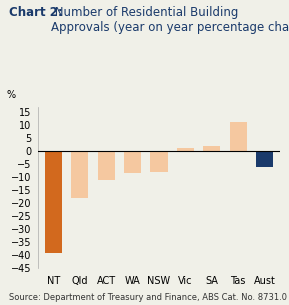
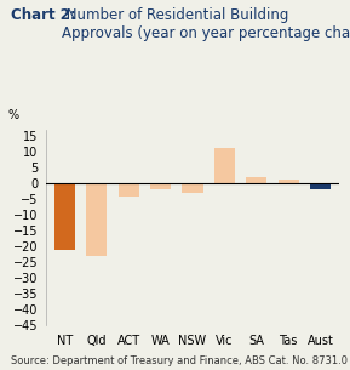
NT: -39.0 -> -21.0
Qld: -18.0 -> -23.0
ACT: -11.0 -> -4.0
WA: -8.5 -> -2.0
NSW: -8.0 -> -3.0
Vic: 1.0 -> 11.0
Tas: 11.0 -> 1.0
Aust: -6.0 -> -2.0
